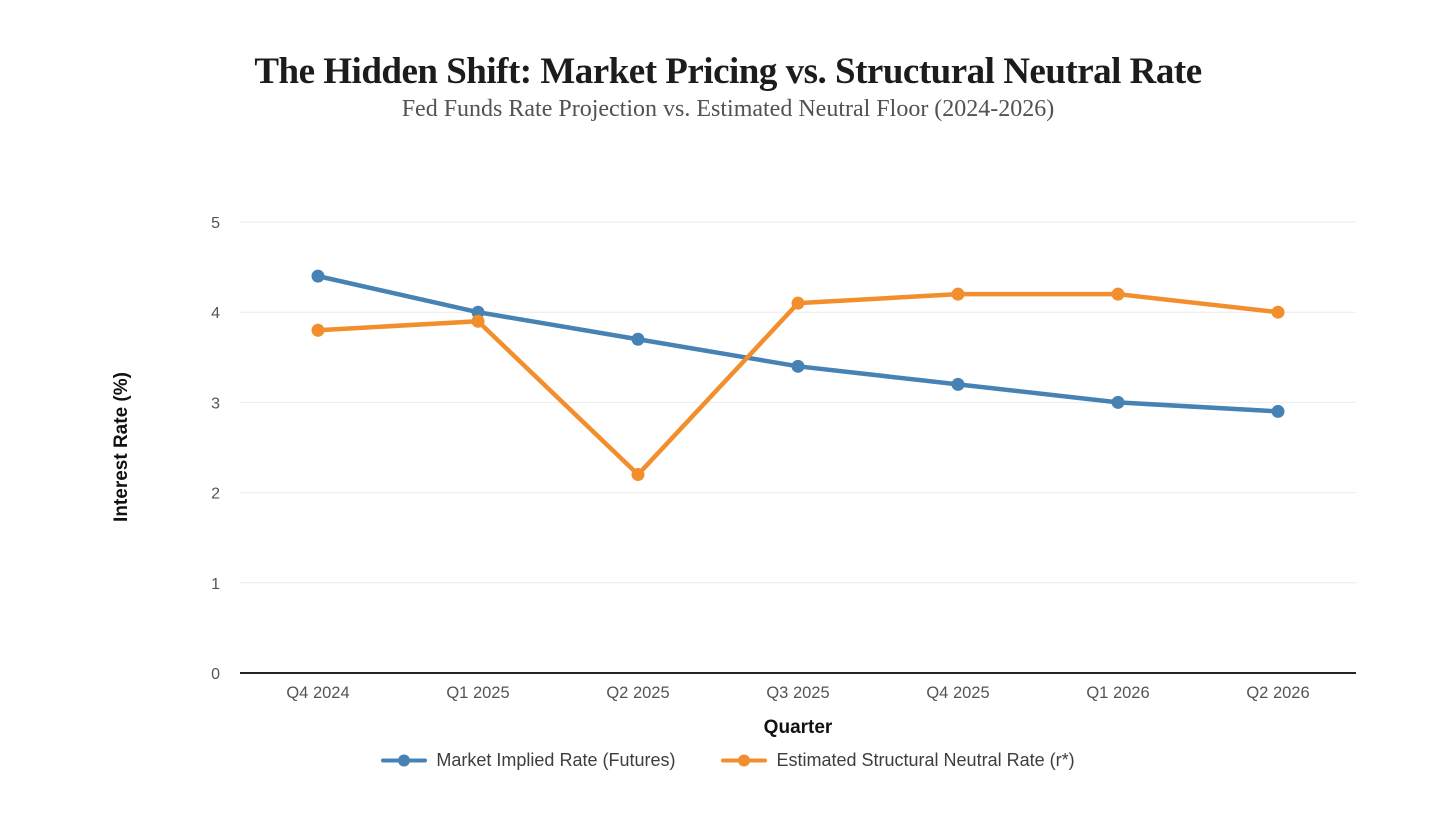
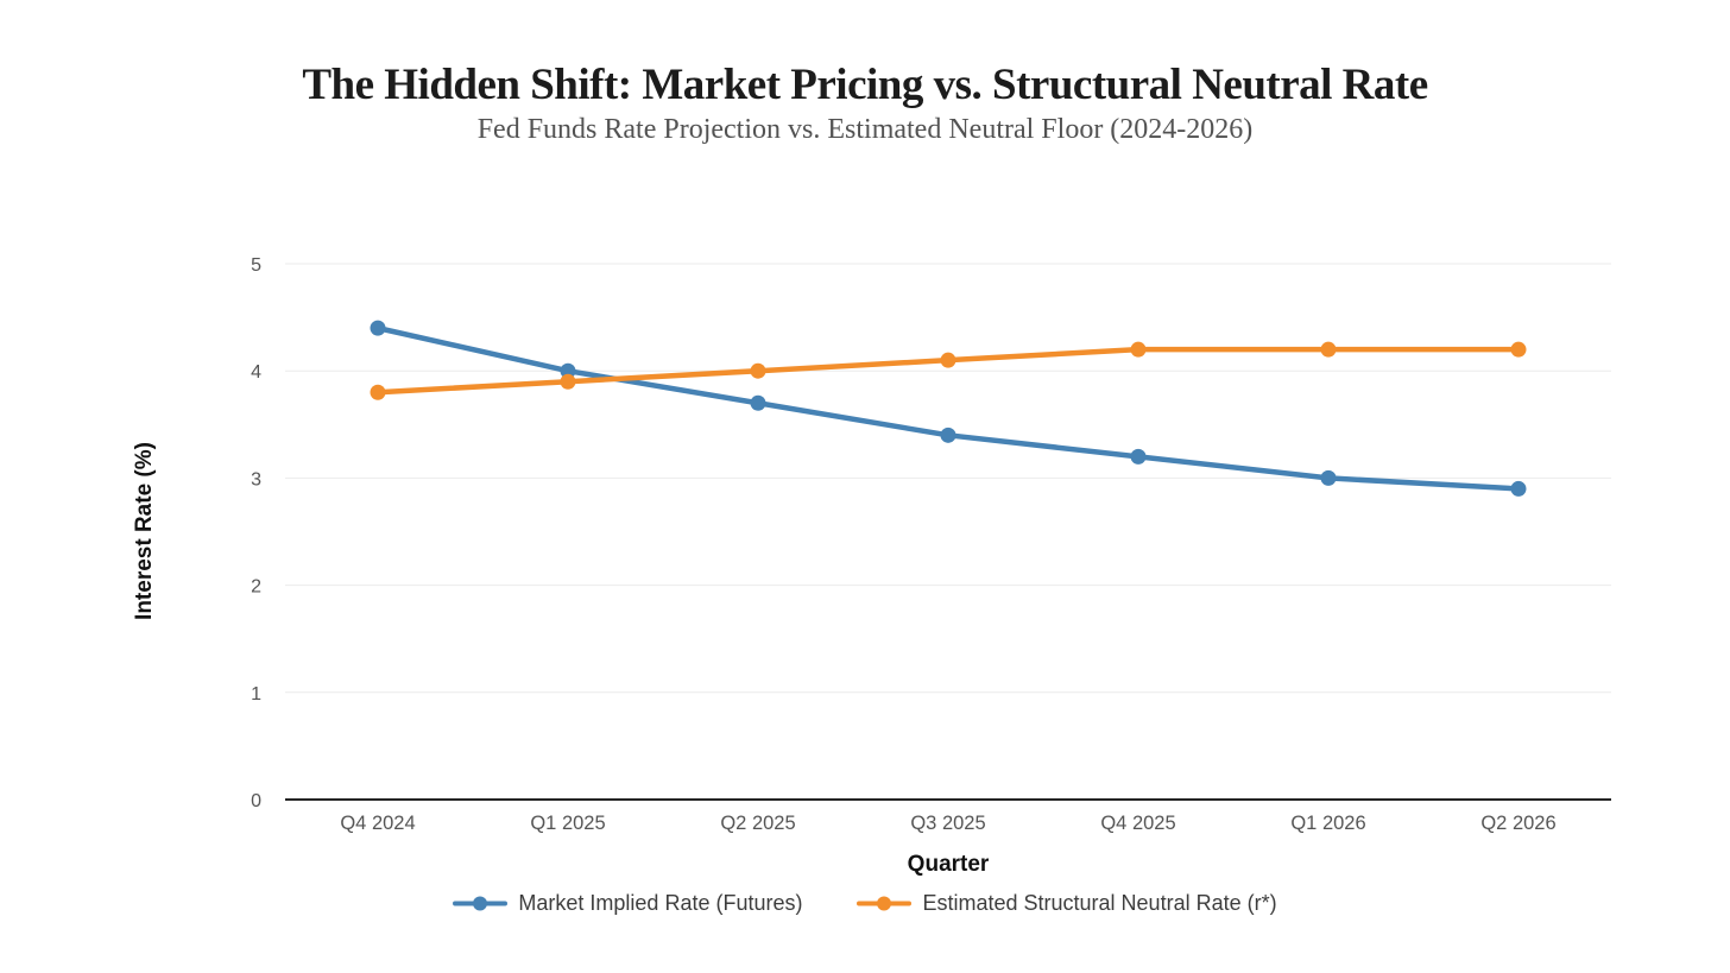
Estimated Structural Neutral Rate (r*)/Q2 2025: 2.2 -> 4.0
Estimated Structural Neutral Rate (r*)/Q2 2026: 4.0 -> 4.2
